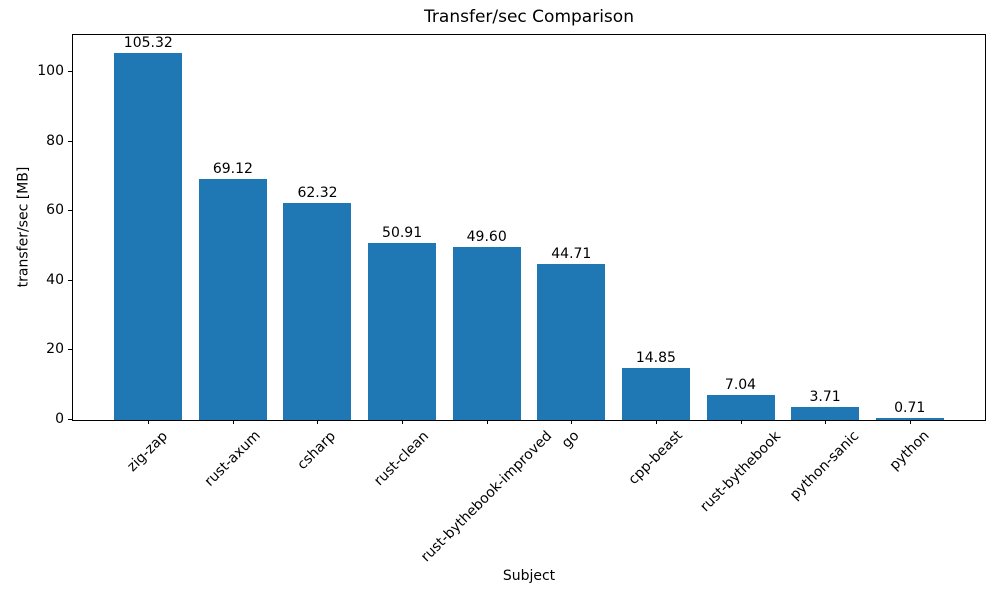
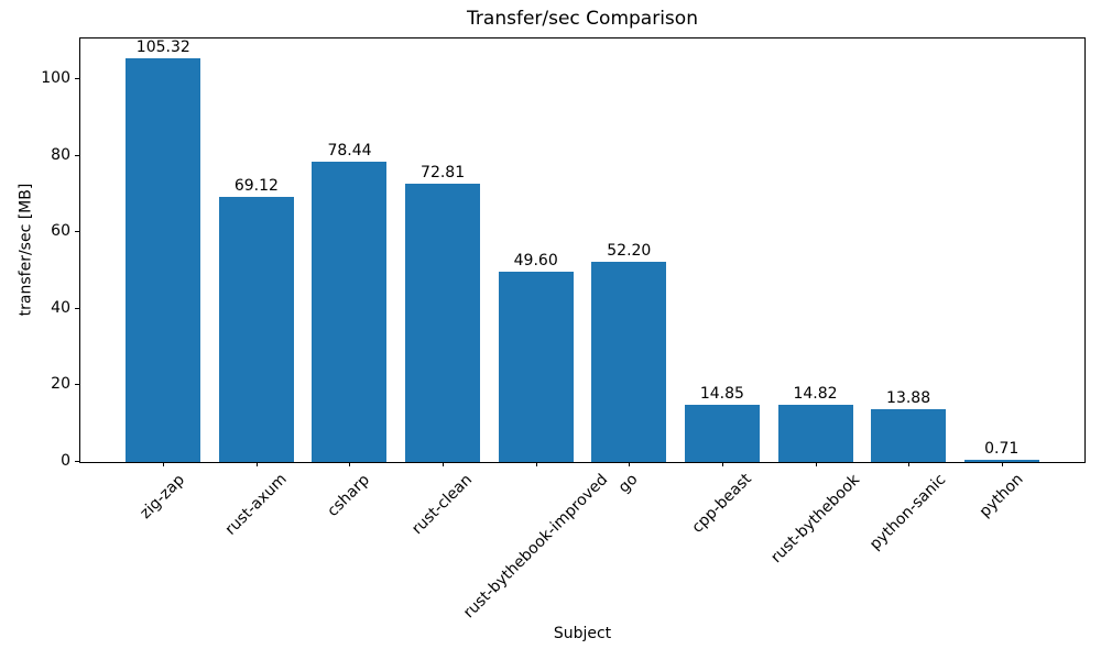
csharp: 62.32 -> 78.44
rust-clean: 50.91 -> 72.81
go: 44.71 -> 52.20
rust-bythebook: 7.04 -> 14.82
python-sanic: 3.71 -> 13.88
